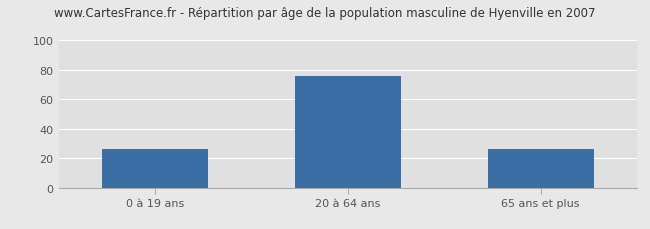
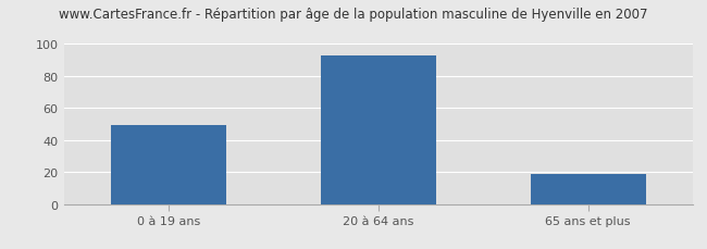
0 à 19 ans: 26 -> 49
20 à 64 ans: 76 -> 93
65 ans et plus: 26 -> 19
